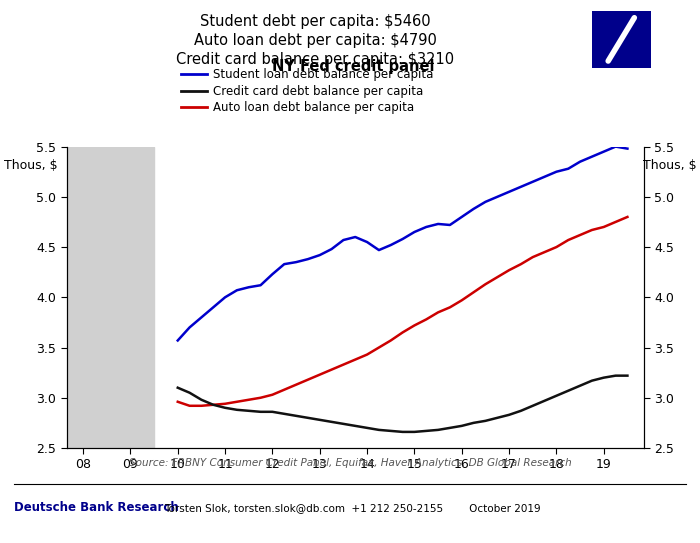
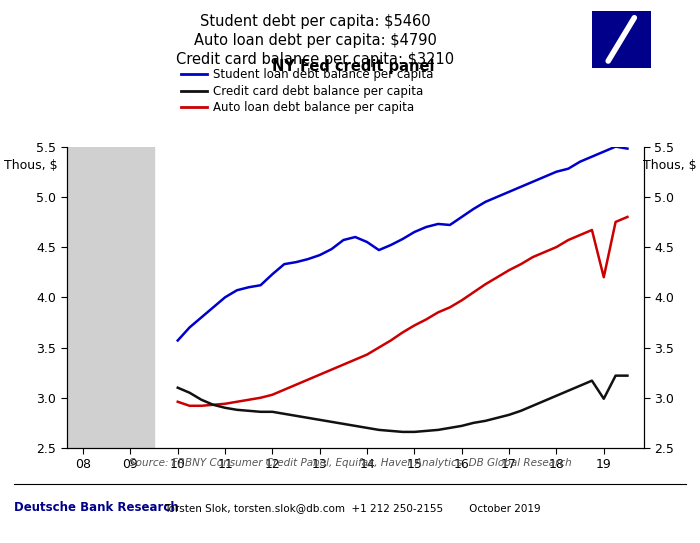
Auto loan debt balance per capita/19: 4.70 -> 4.20
Credit card debt balance per capita/19: 3.20 -> 2.99
